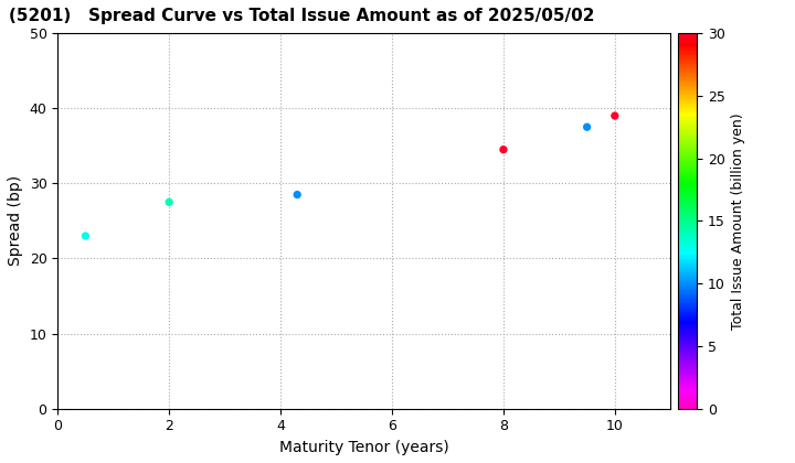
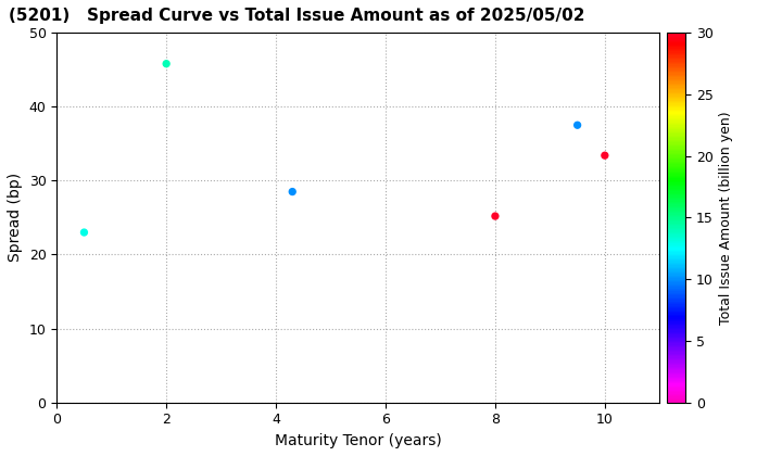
2: 27.5 -> 45.8
8: 34.5 -> 25.2
10: 39.0 -> 33.4
